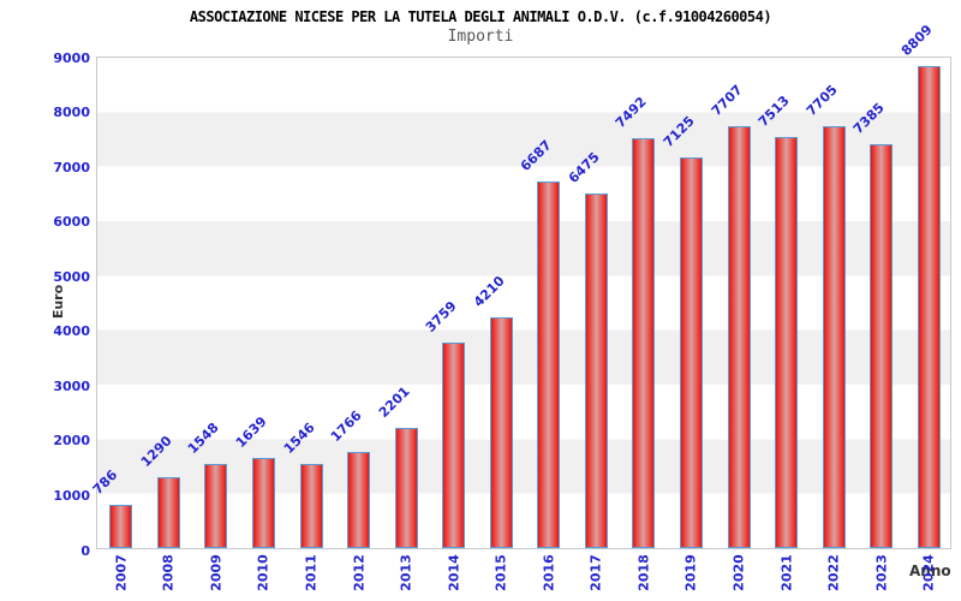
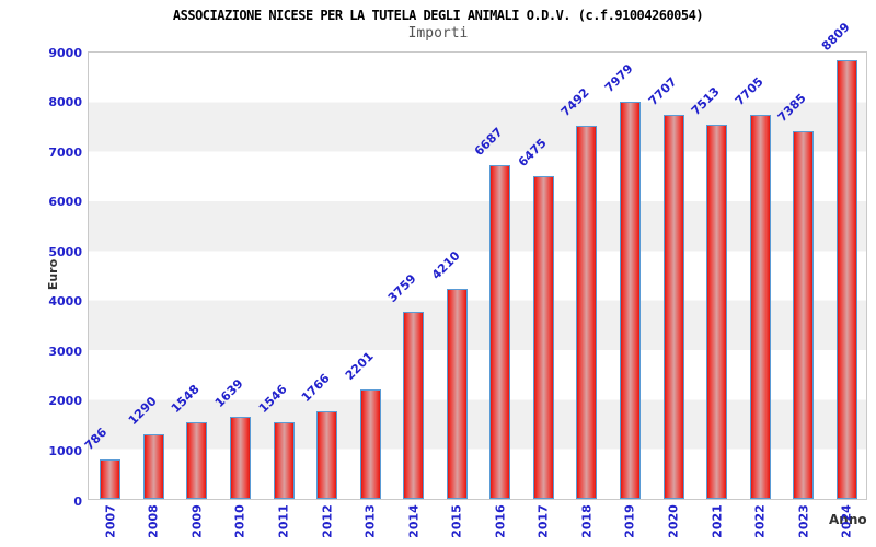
2019: 7125 -> 7979
